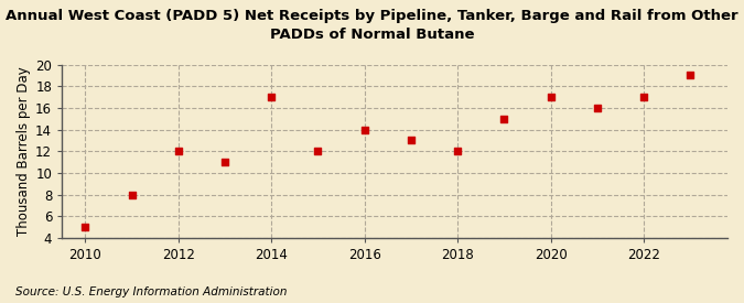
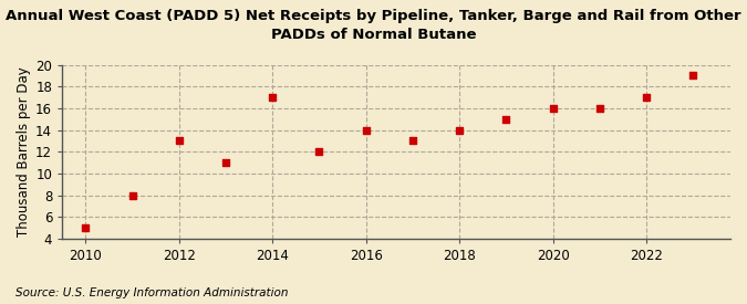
2012: 12 -> 13
2018: 12 -> 14
2020: 17 -> 16
